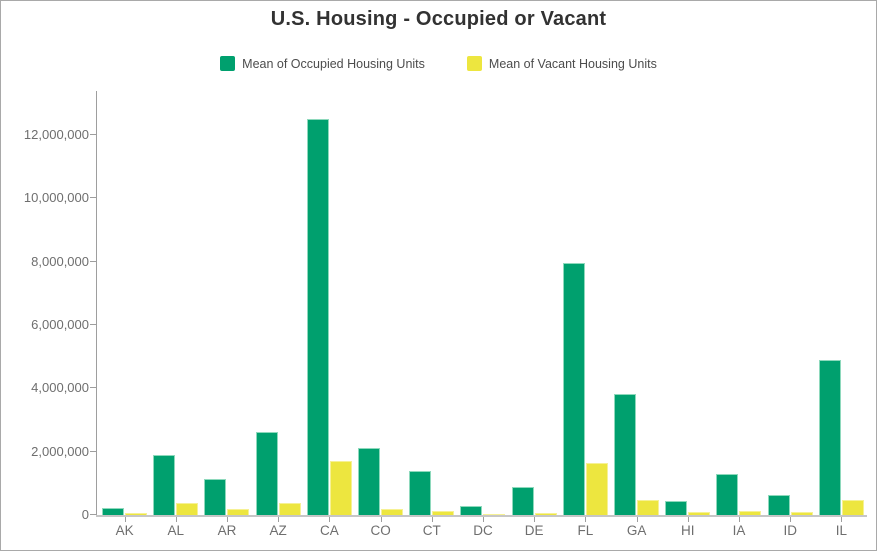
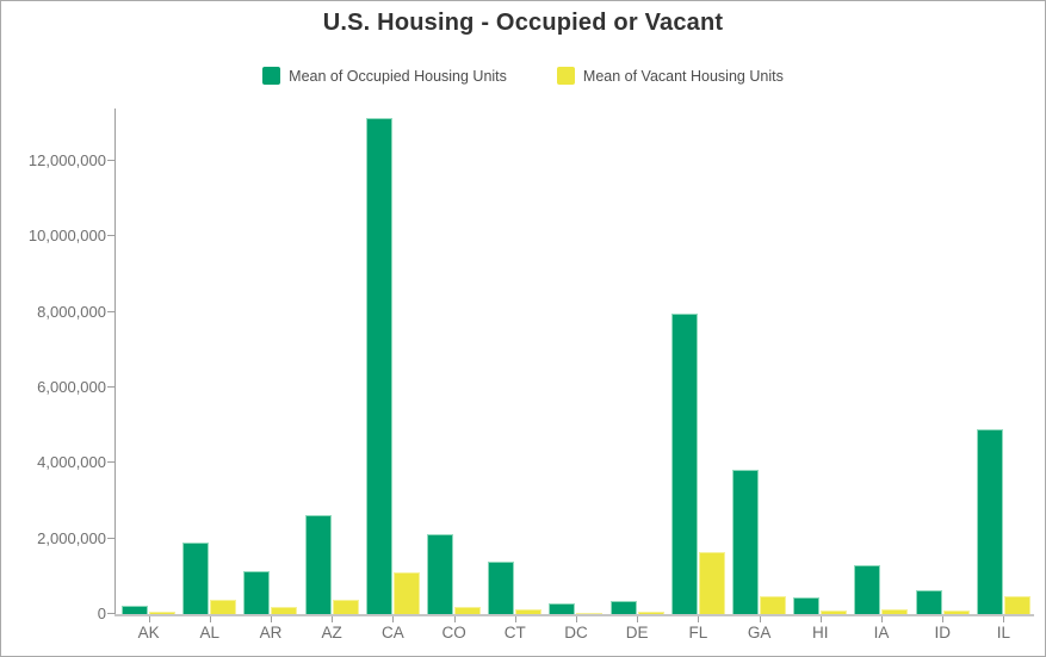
Mean of Occupied Housing Units/CA: 12500000 -> 13200000
Mean of Vacant Housing Units/CA: 1700000 -> 1100000
Mean of Occupied Housing Units/DE: 900000 -> 400000
